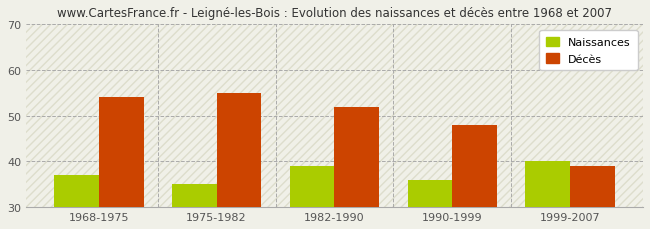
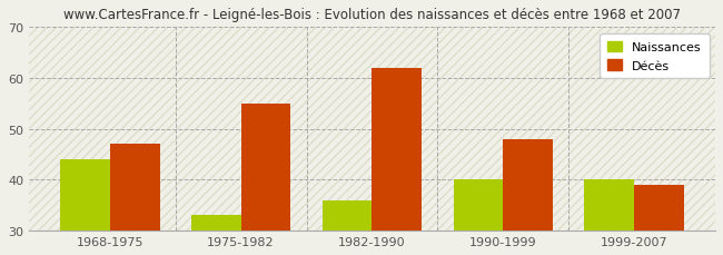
Naissances/1968-1975: 37 -> 44
Décès/1968-1975: 54 -> 47
Naissances/1975-1982: 35 -> 33
Naissances/1982-1990: 39 -> 36
Décès/1982-1990: 52 -> 62
Naissances/1990-1999: 36 -> 40
